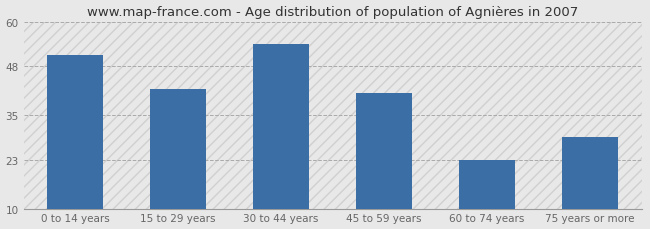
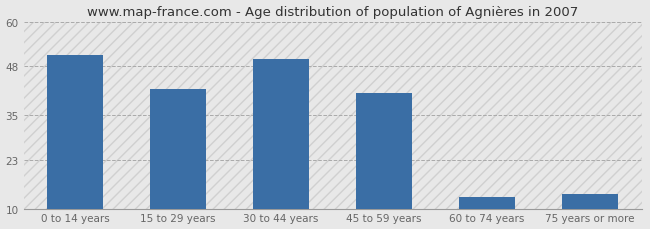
30 to 44 years: 54 -> 50
60 to 74 years: 23 -> 13
75 years or more: 29 -> 14
